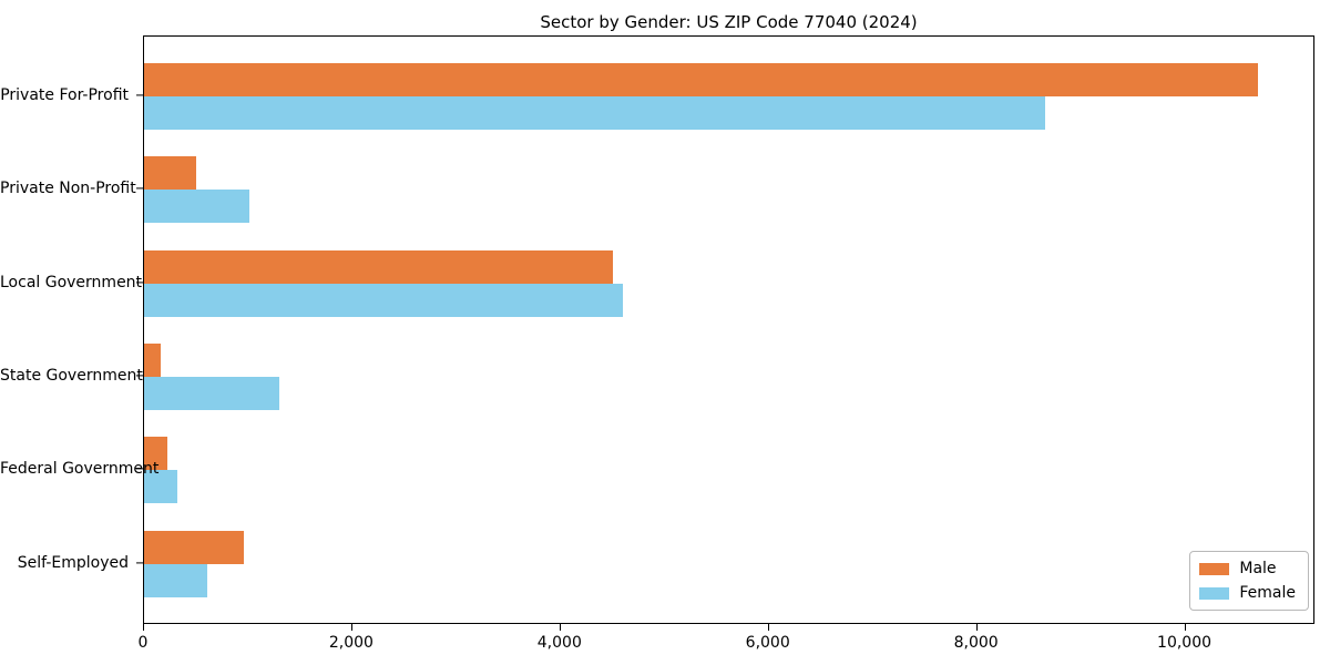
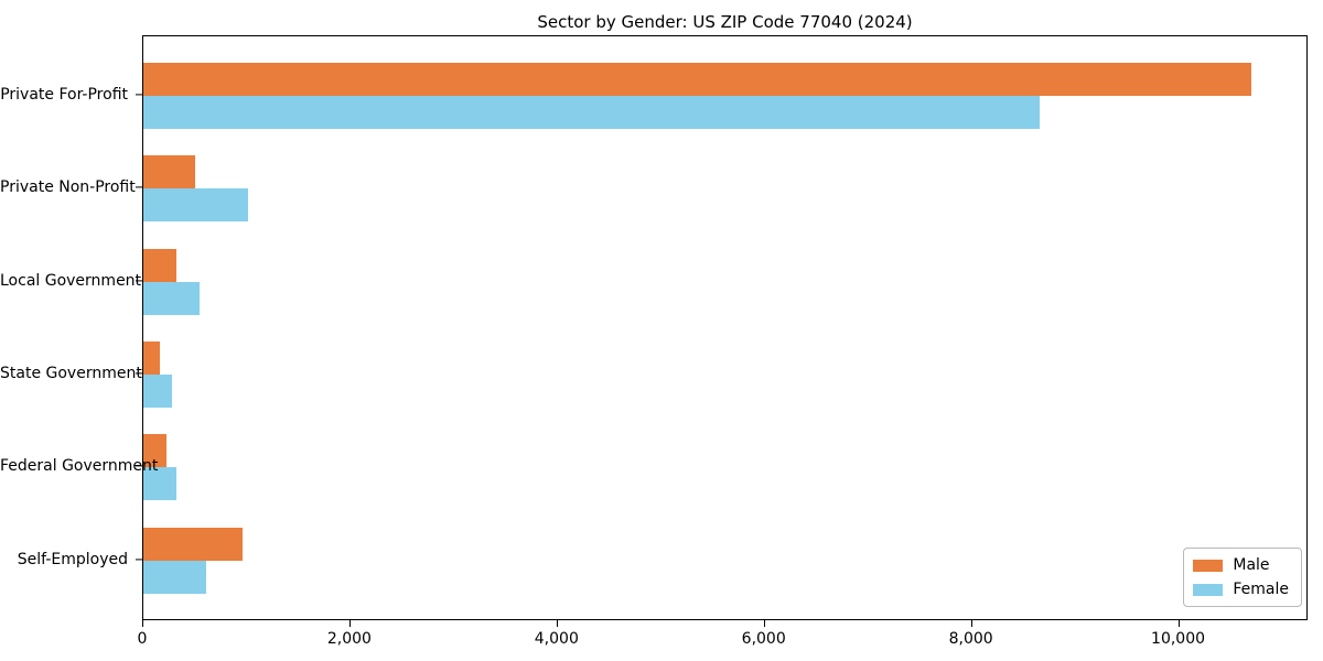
Male/Local Government: 4500 -> 300
Female/Local Government: 4600 -> 500
Female/State Government: 1300 -> 300
